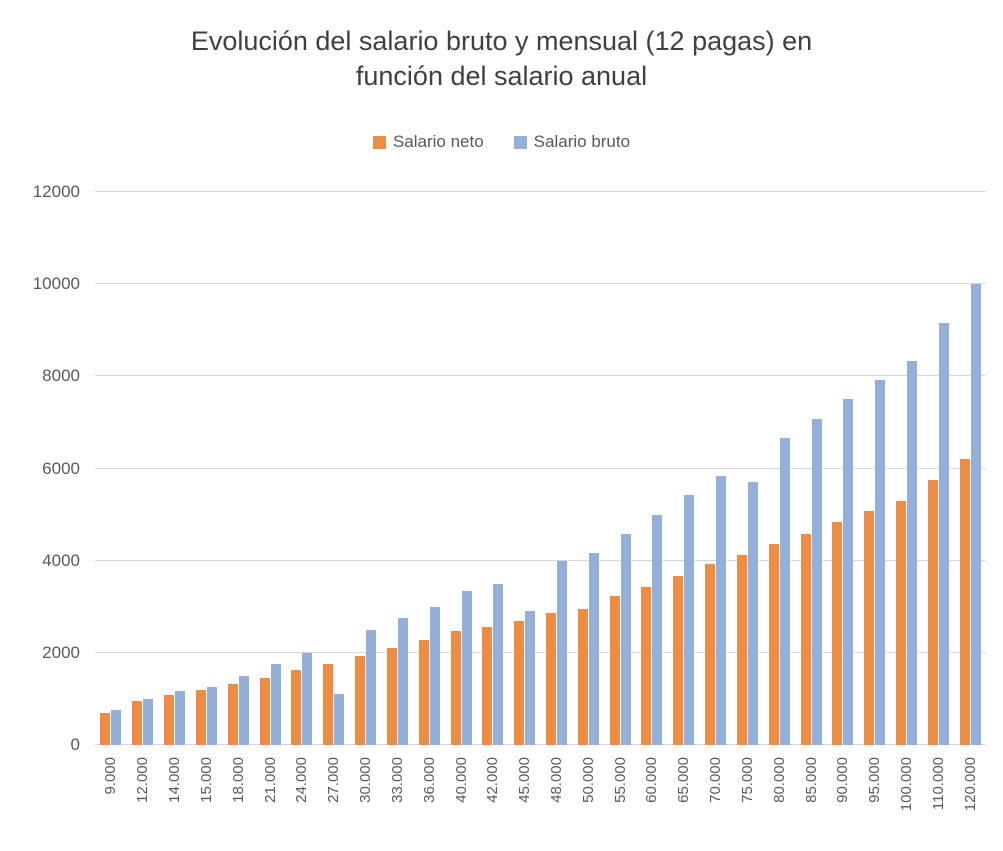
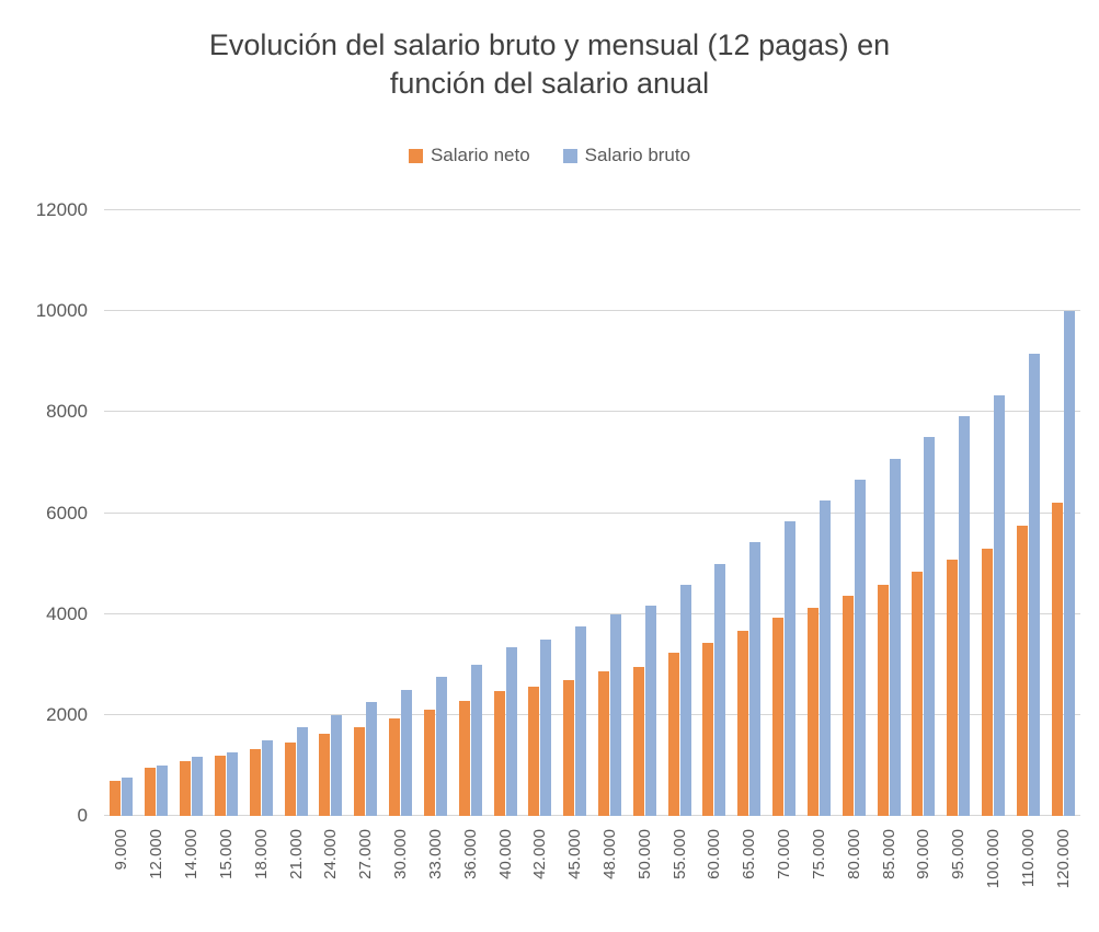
Salario bruto/27.000: 1100 -> 2200
Salario bruto/45.000: 2900 -> 3800
Salario bruto/75.000: 5700 -> 6200
